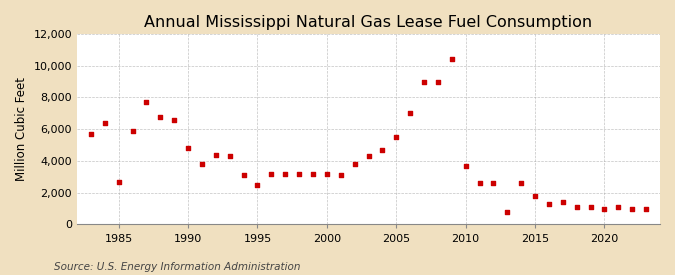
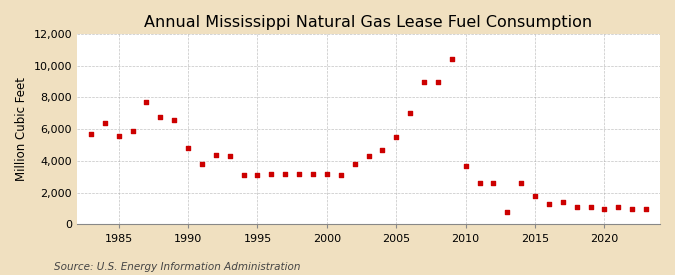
1985: 2,700 -> 5,600
1995: 2,500 -> 3,100
